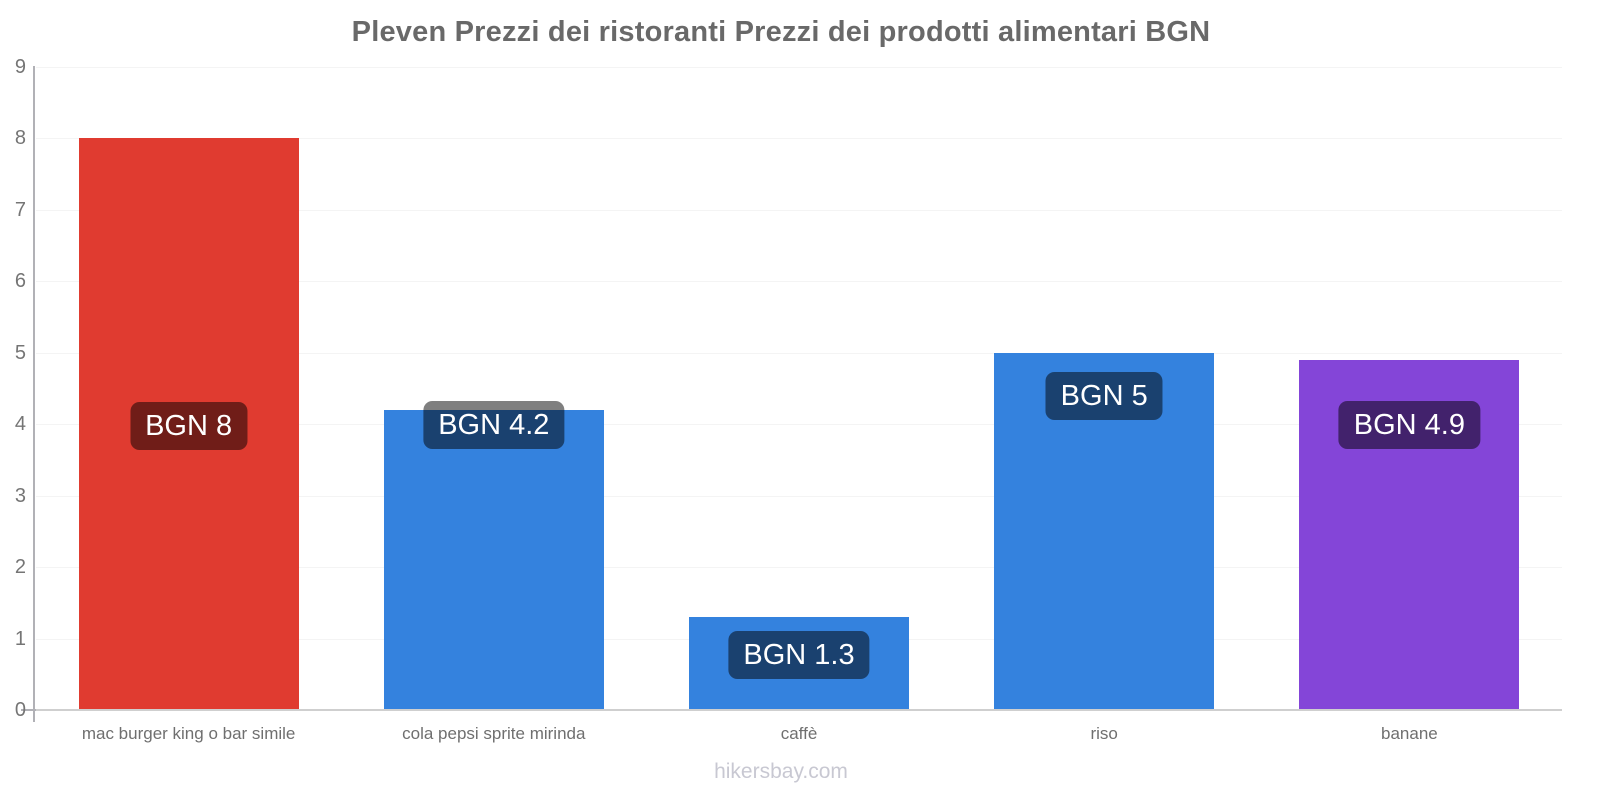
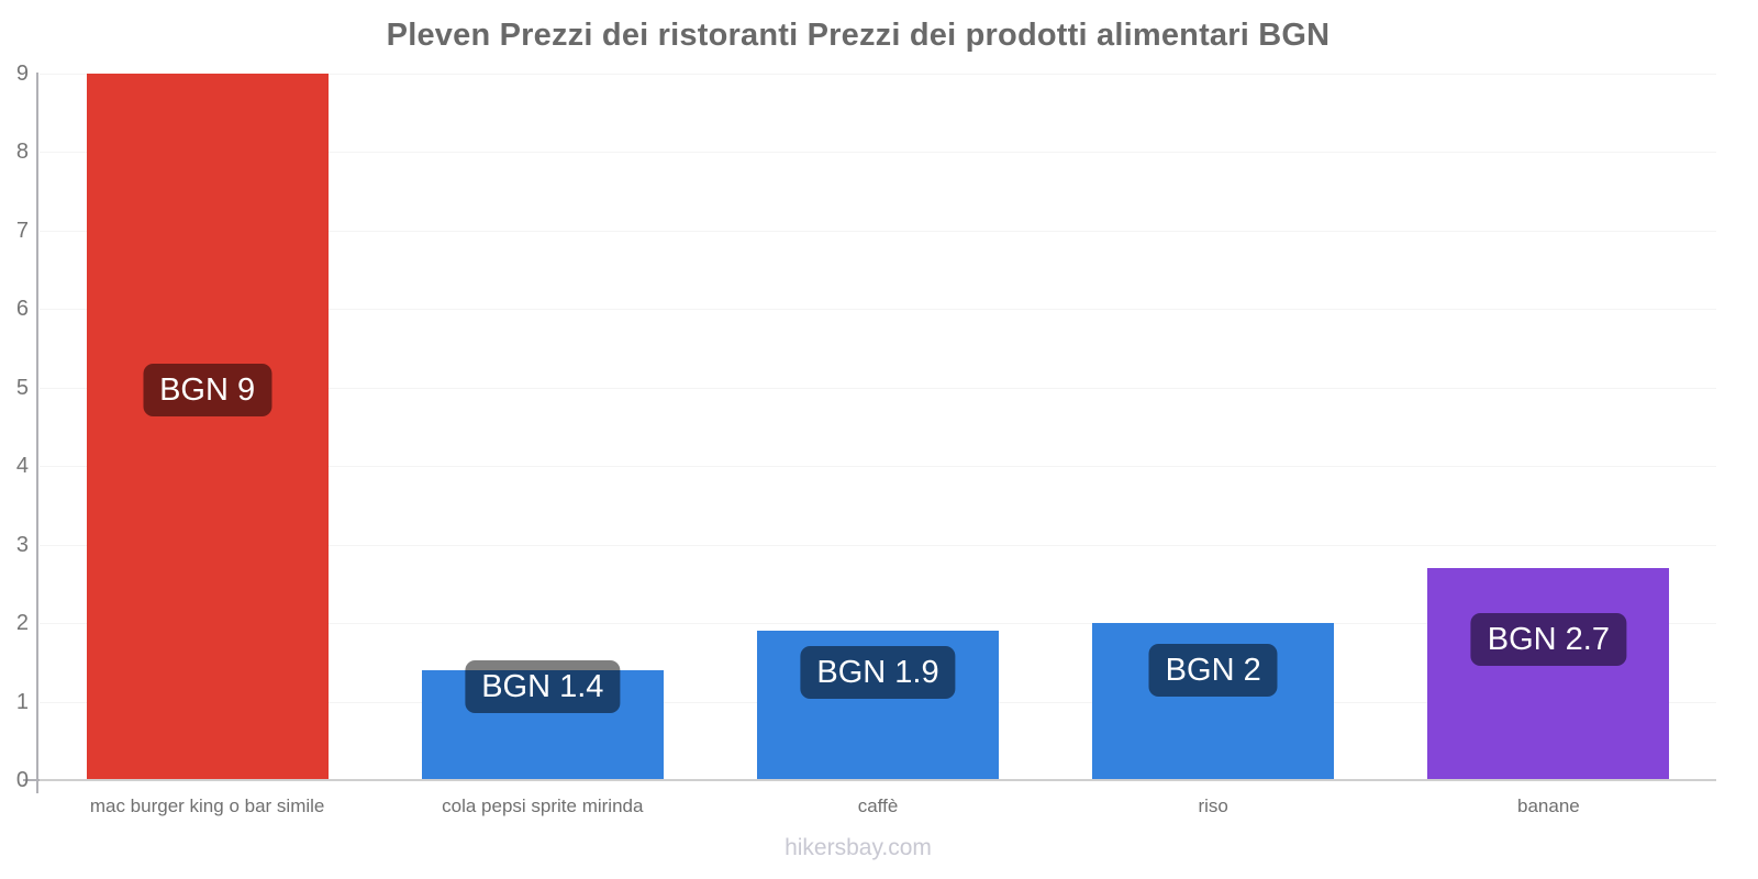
mac burger king o bar simile: 8 -> 9
cola pepsi sprite mirinda: 4.2 -> 1.4
caffè: 1.3 -> 1.9
riso: 5 -> 2
banane: 4.9 -> 2.7
